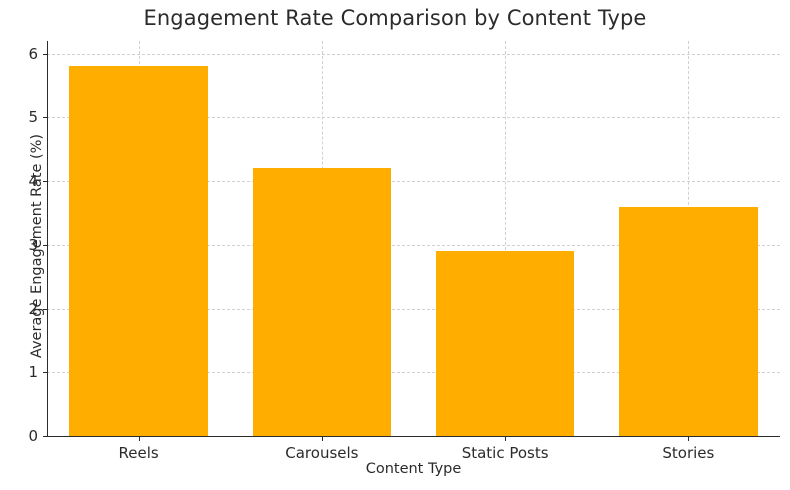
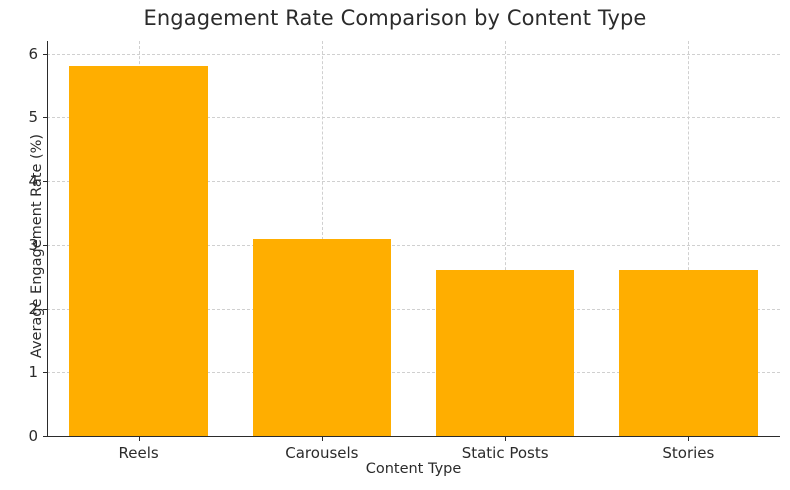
Carousels: 4.2 -> 3.1
Static Posts: 2.9 -> 2.6
Stories: 3.6 -> 2.6
